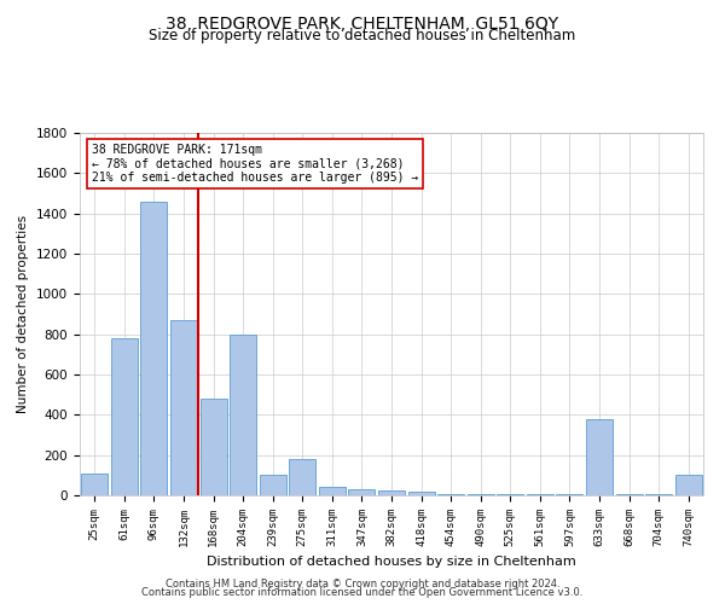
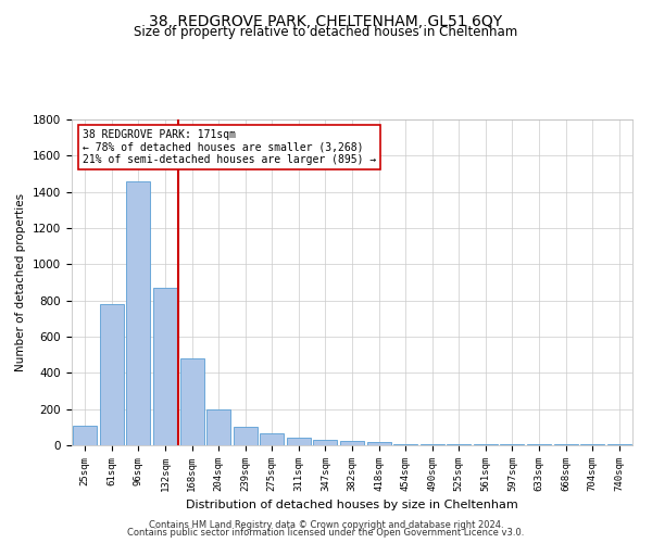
204sqm: 800 -> 200
275sqm: 180 -> 60
633sqm: 380 -> 0
740sqm: 100 -> 0
